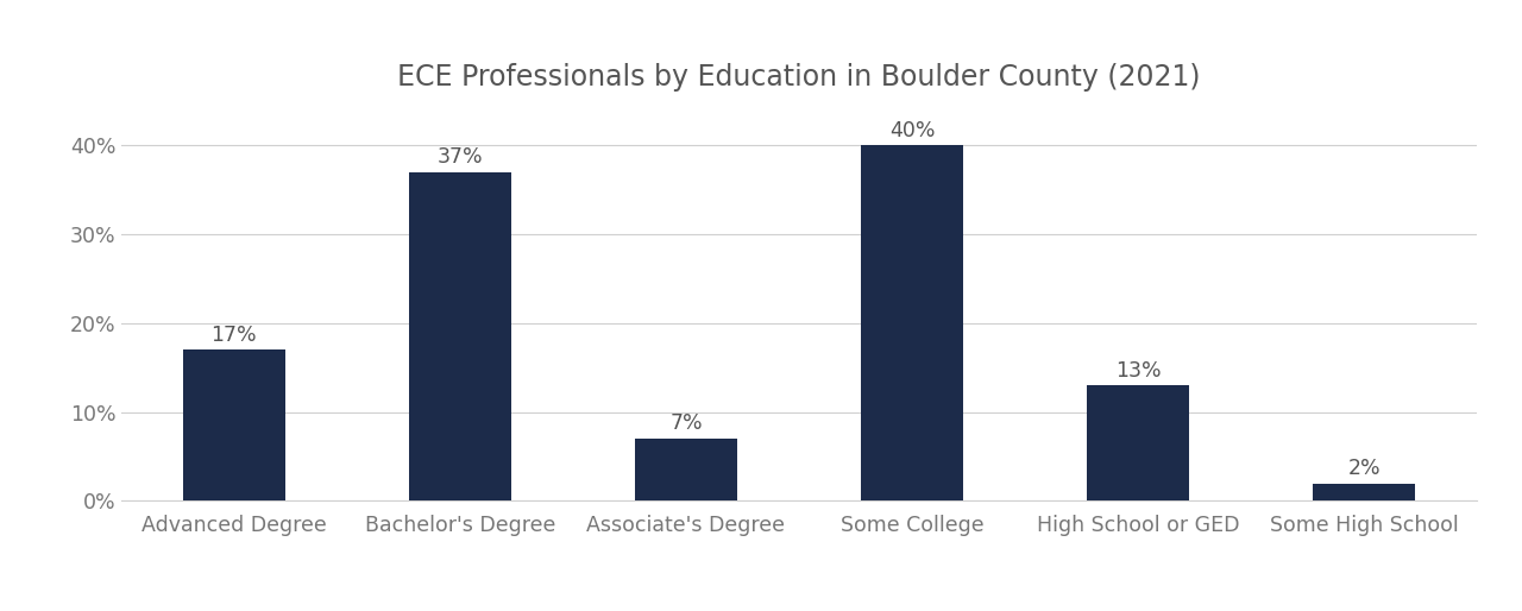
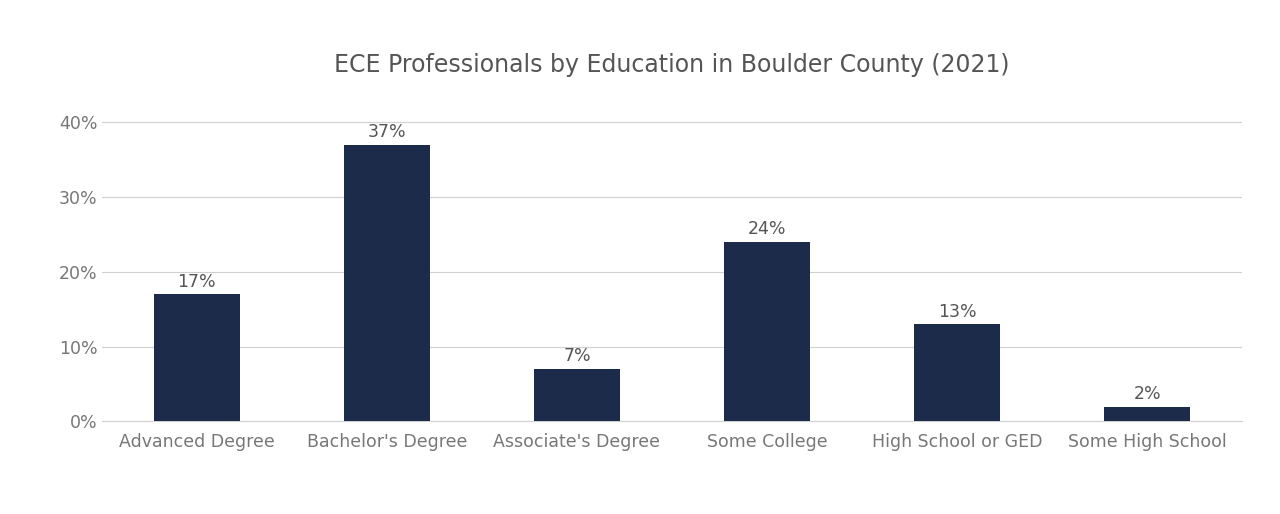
Some College: 40% -> 24%
